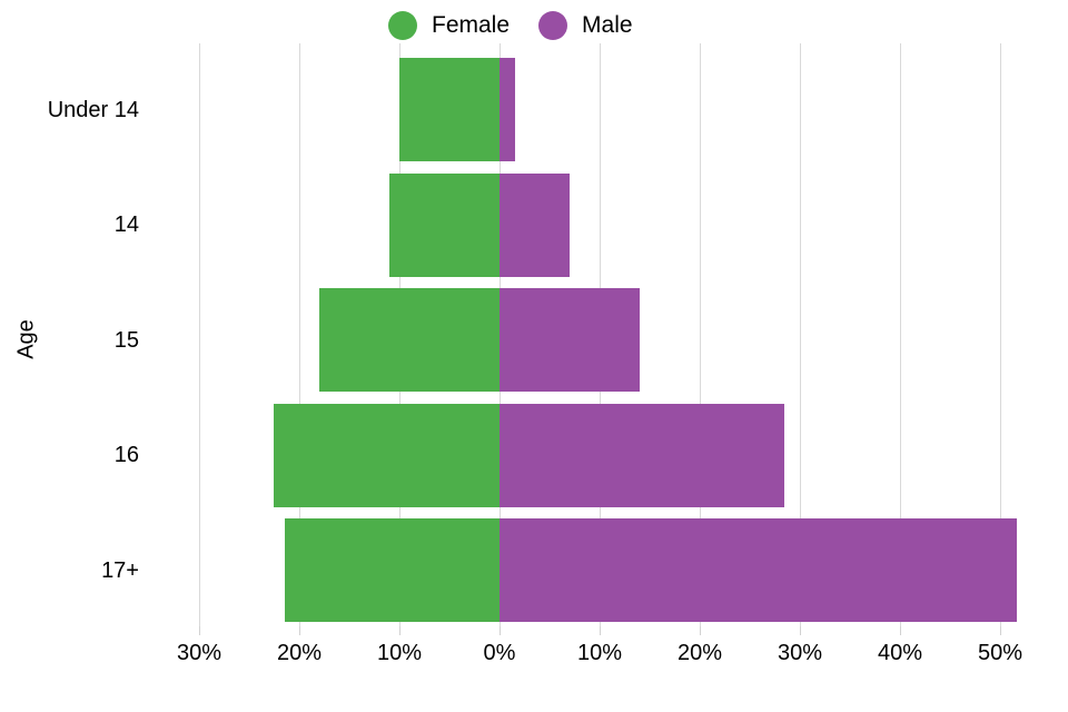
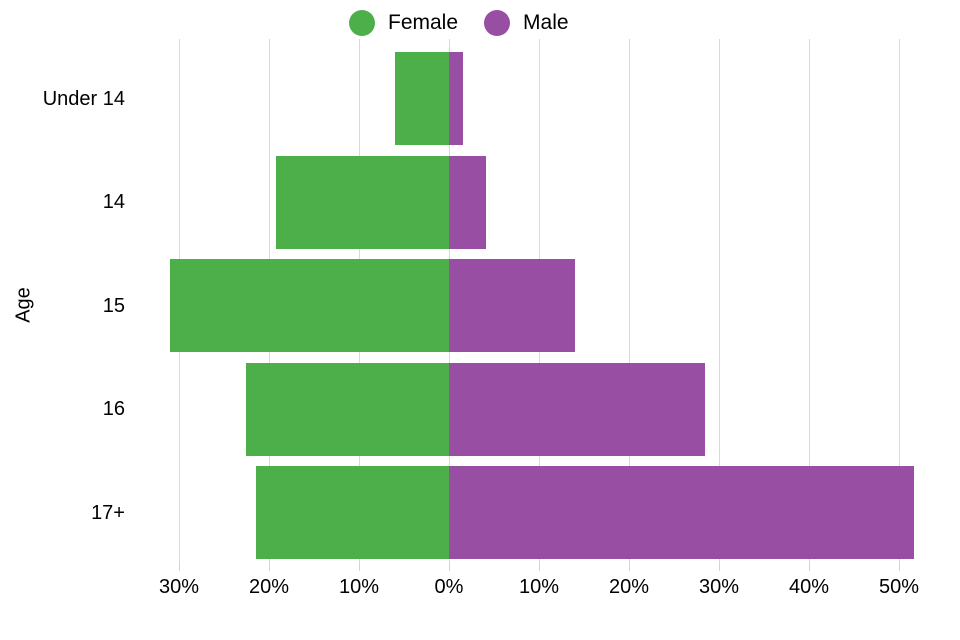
Female/Under 14: 10% -> 6%
Female/14: 11% -> 19%
Male/14: 7% -> 4%
Female/15: 18% -> 31%
